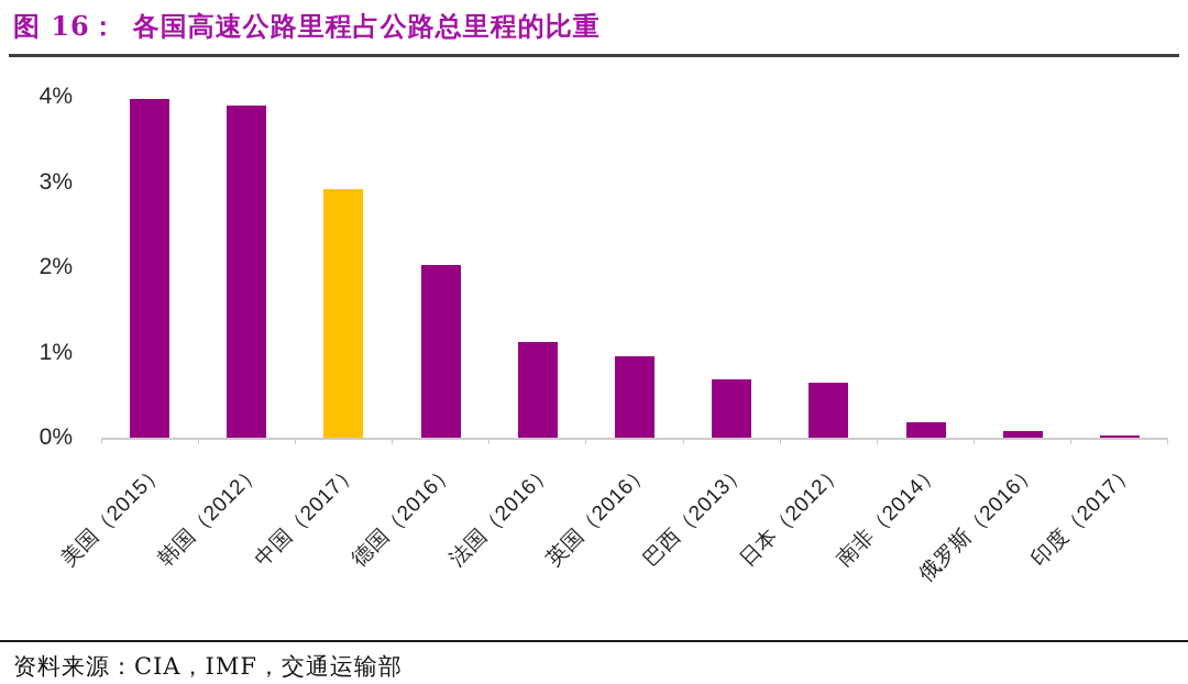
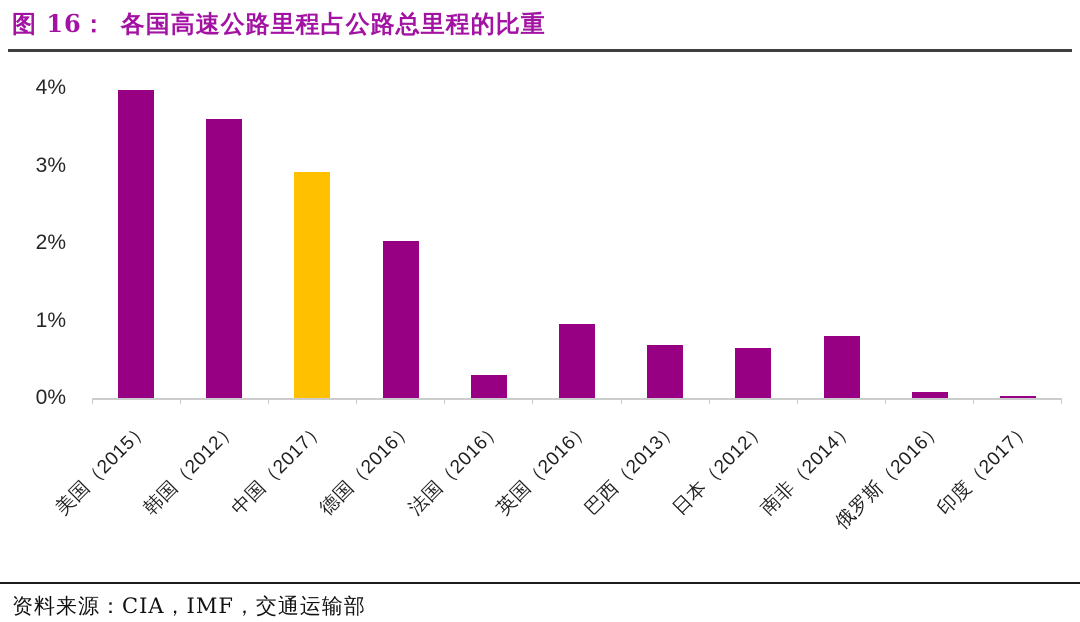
韩国（2012）: 3.9% -> 3.6%
法国（2016）: 1.1% -> 0.3%
南非（2014）: 0.2% -> 0.8%
